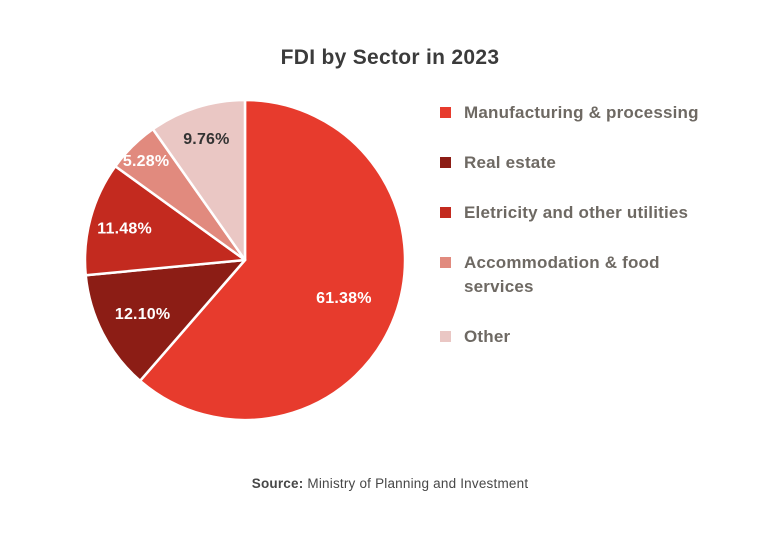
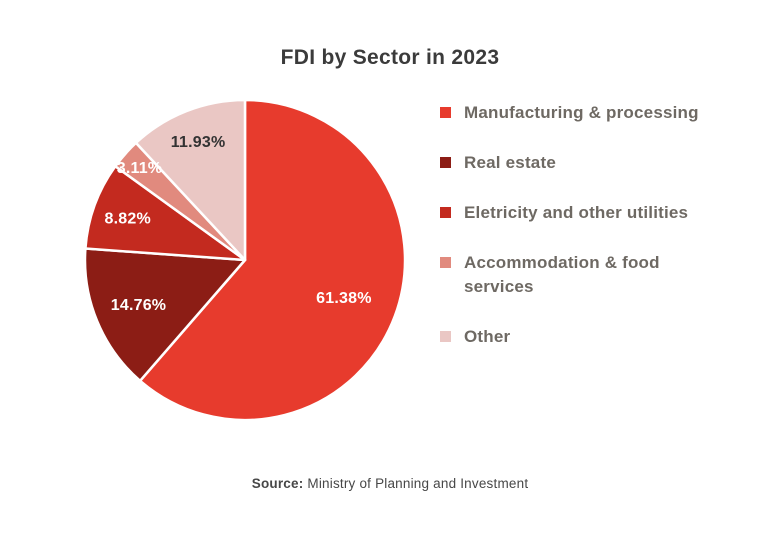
Real estate: 12.10% -> 14.76%
Eletricity and other utilities: 11.48% -> 8.82%
Accommodation & food services: 5.28% -> 3.11%
Other: 9.76% -> 11.93%
